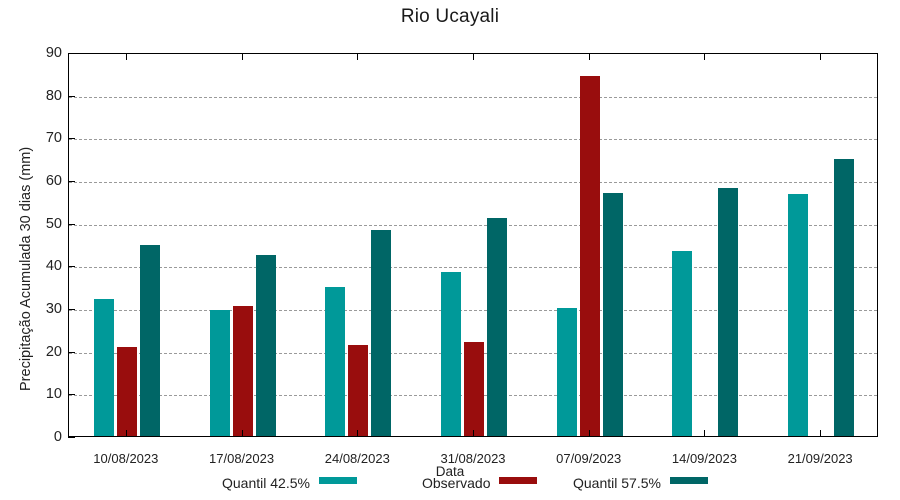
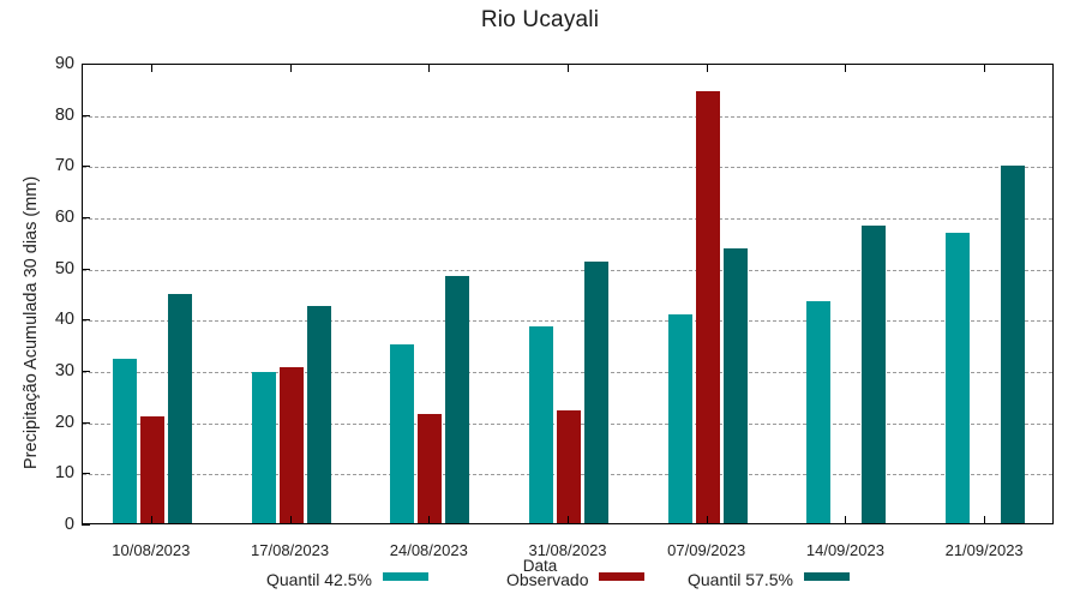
Quantil 42.5%/07/09/2023: 30 -> 41
Quantil 57.5%/07/09/2023: 57 -> 54
Quantil 57.5%/21/09/2023: 65 -> 70
